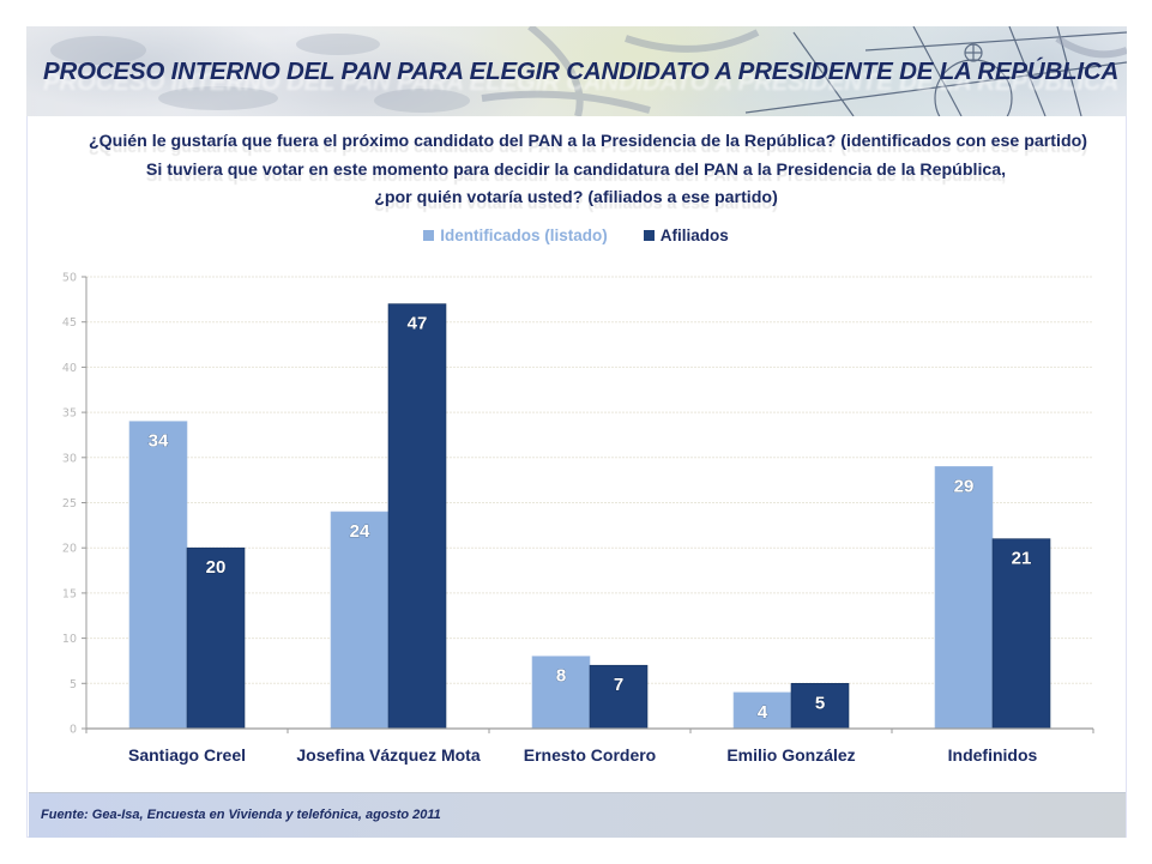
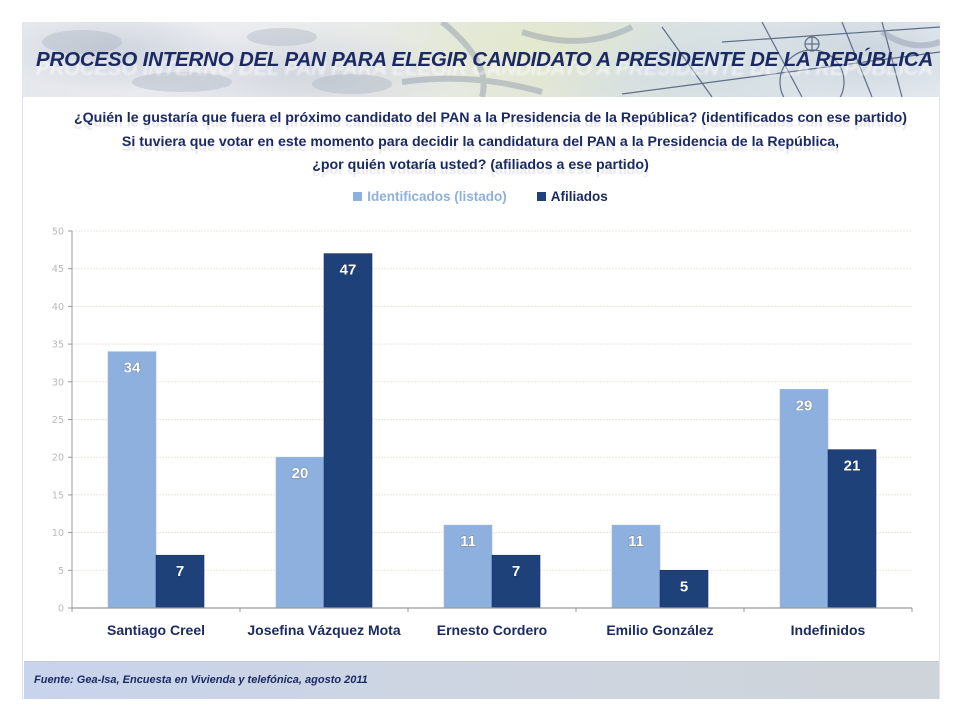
Afiliados/Santiago Creel: 20 -> 7
Identificados (listado)/Josefina Vázquez Mota: 24 -> 20
Identificados (listado)/Ernesto Cordero: 8 -> 11
Identificados (listado)/Emilio González: 4 -> 11
